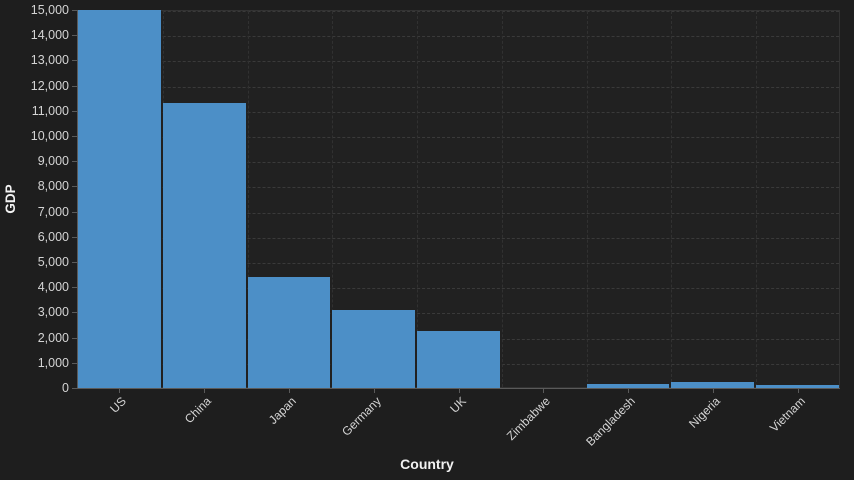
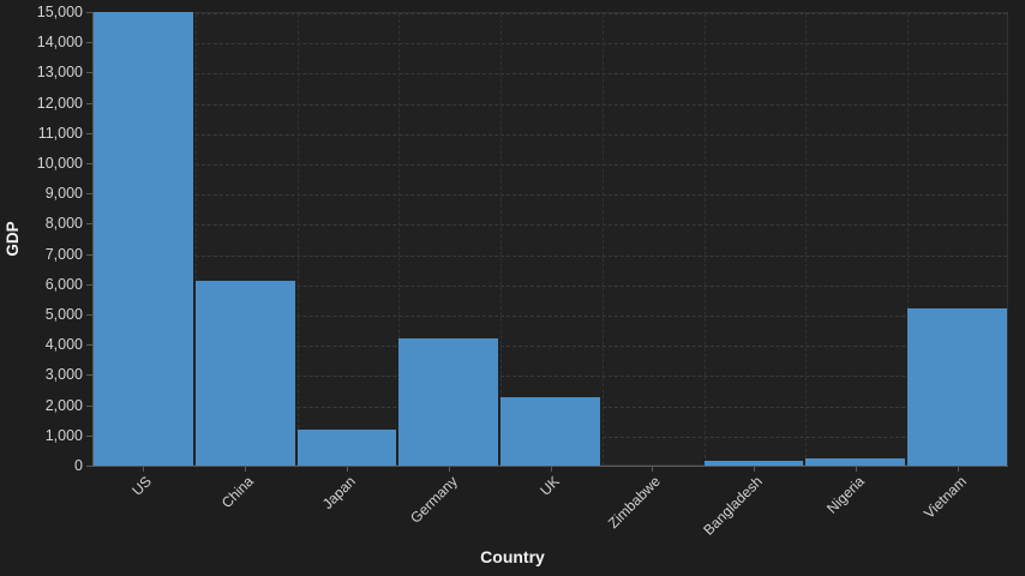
China: 11300 -> 6100
Japan: 4400 -> 1200
Germany: 3100 -> 4200
Vietnam: 100 -> 5200
